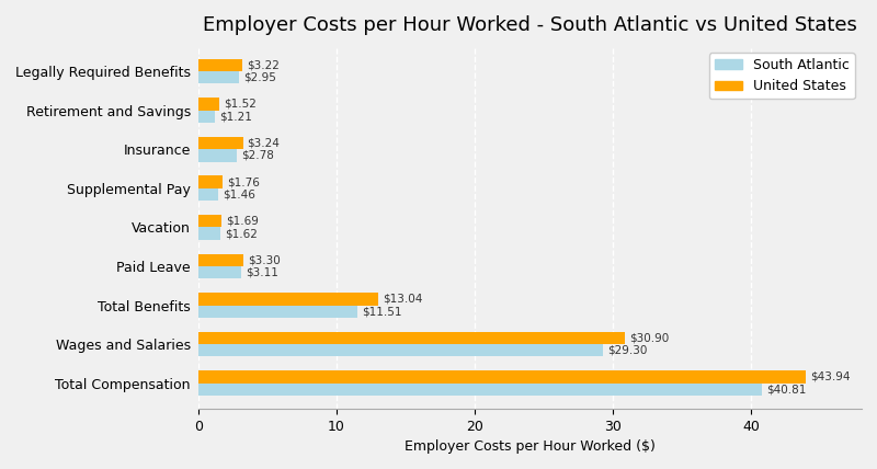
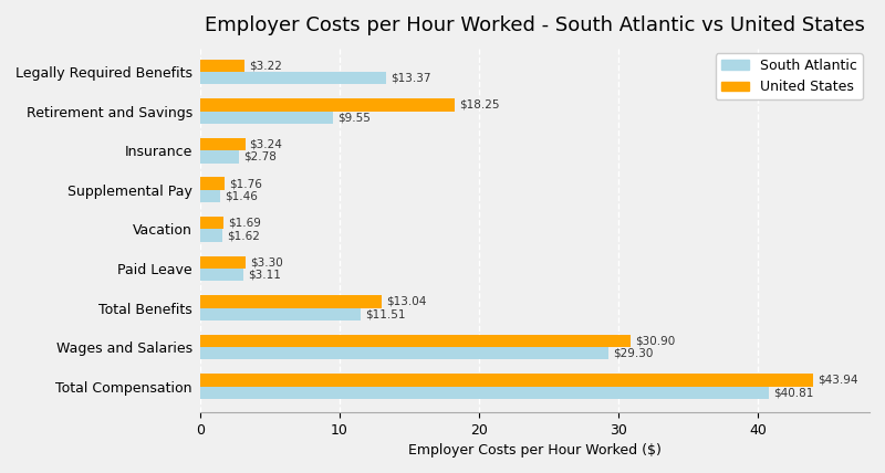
South Atlantic/Legally Required Benefits: $2.95 -> $13.37
United States/Retirement and Savings: $1.52 -> $18.25
South Atlantic/Retirement and Savings: $1.21 -> $9.55
